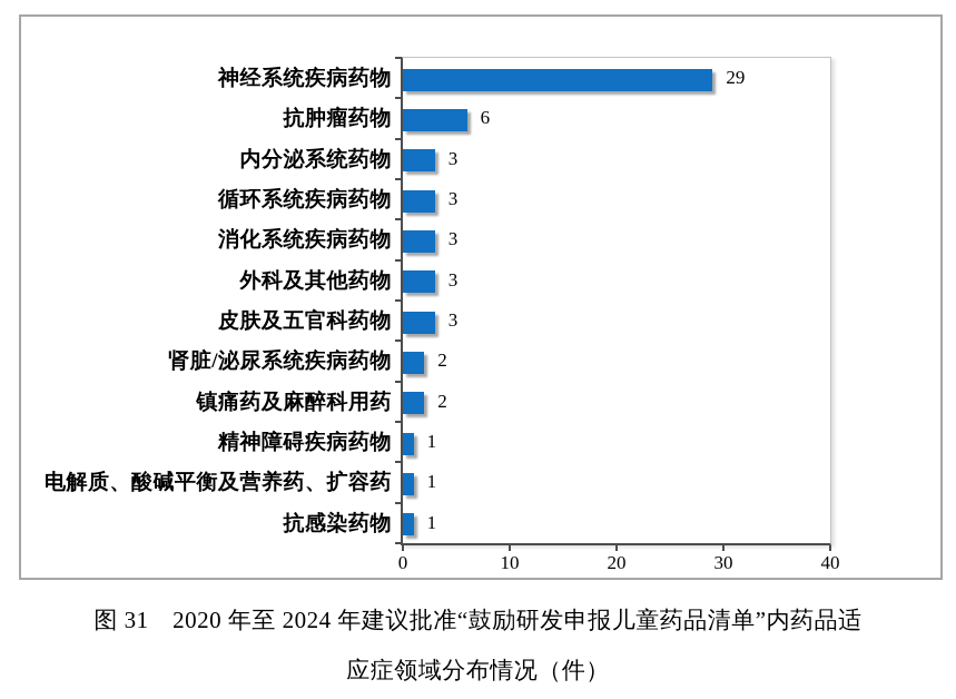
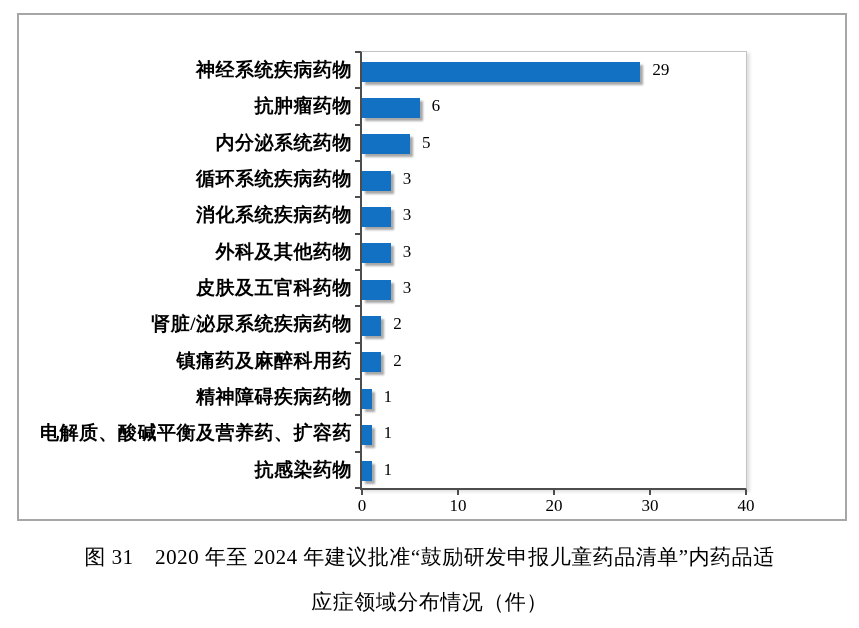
内分泌系统药物: 3 -> 5
